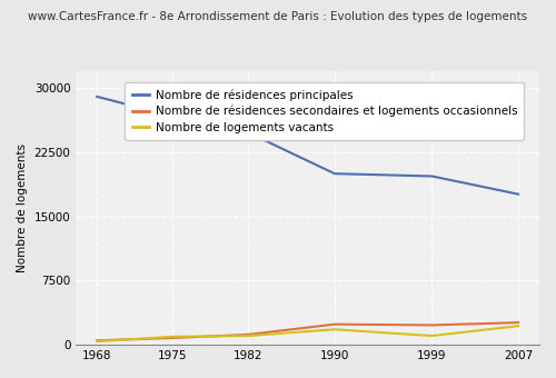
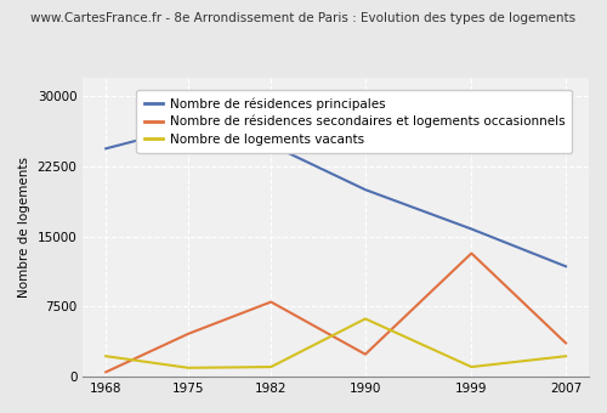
Nombre de résidences principales/1968: 29000 -> 24400
Nombre de logements vacants/1968: 400 -> 2200
Nombre de résidences secondaires et logements occasionnels/1975: 800 -> 4600
Nombre de résidences secondaires et logements occasionnels/1982: 1200 -> 8000
Nombre de logements vacants/1990: 1800 -> 6200
Nombre de résidences principales/1999: 19700 -> 15800
Nombre de résidences secondaires et logements occasionnels/1999: 2300 -> 13200
Nombre de résidences principales/2007: 17600 -> 11800
Nombre de résidences secondaires et logements occasionnels/2007: 2600 -> 3600
